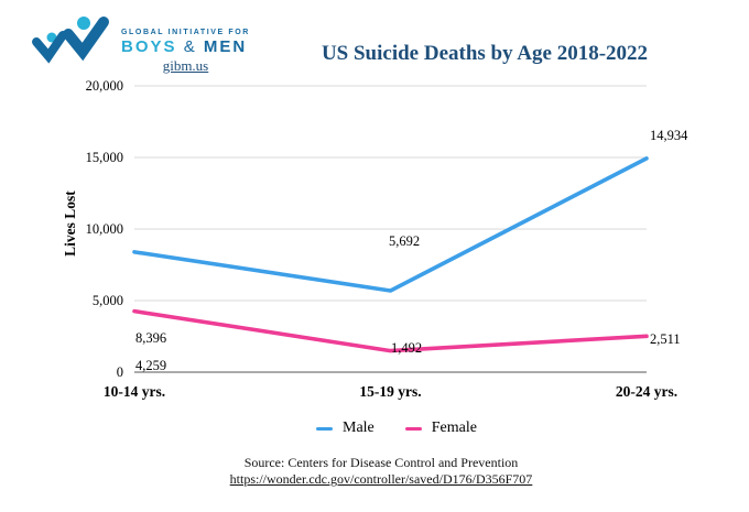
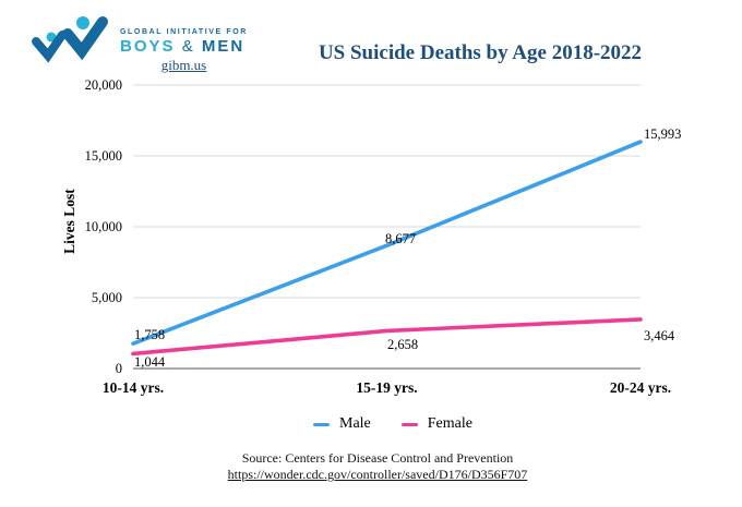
Male/10-14 yrs.: 8,396 -> 1,758
Female/10-14 yrs.: 4,259 -> 1,044
Male/15-19 yrs.: 5,692 -> 8,677
Female/15-19 yrs.: 1,492 -> 2,658
Male/20-24 yrs.: 14,934 -> 15,993
Female/20-24 yrs.: 2,511 -> 3,464
